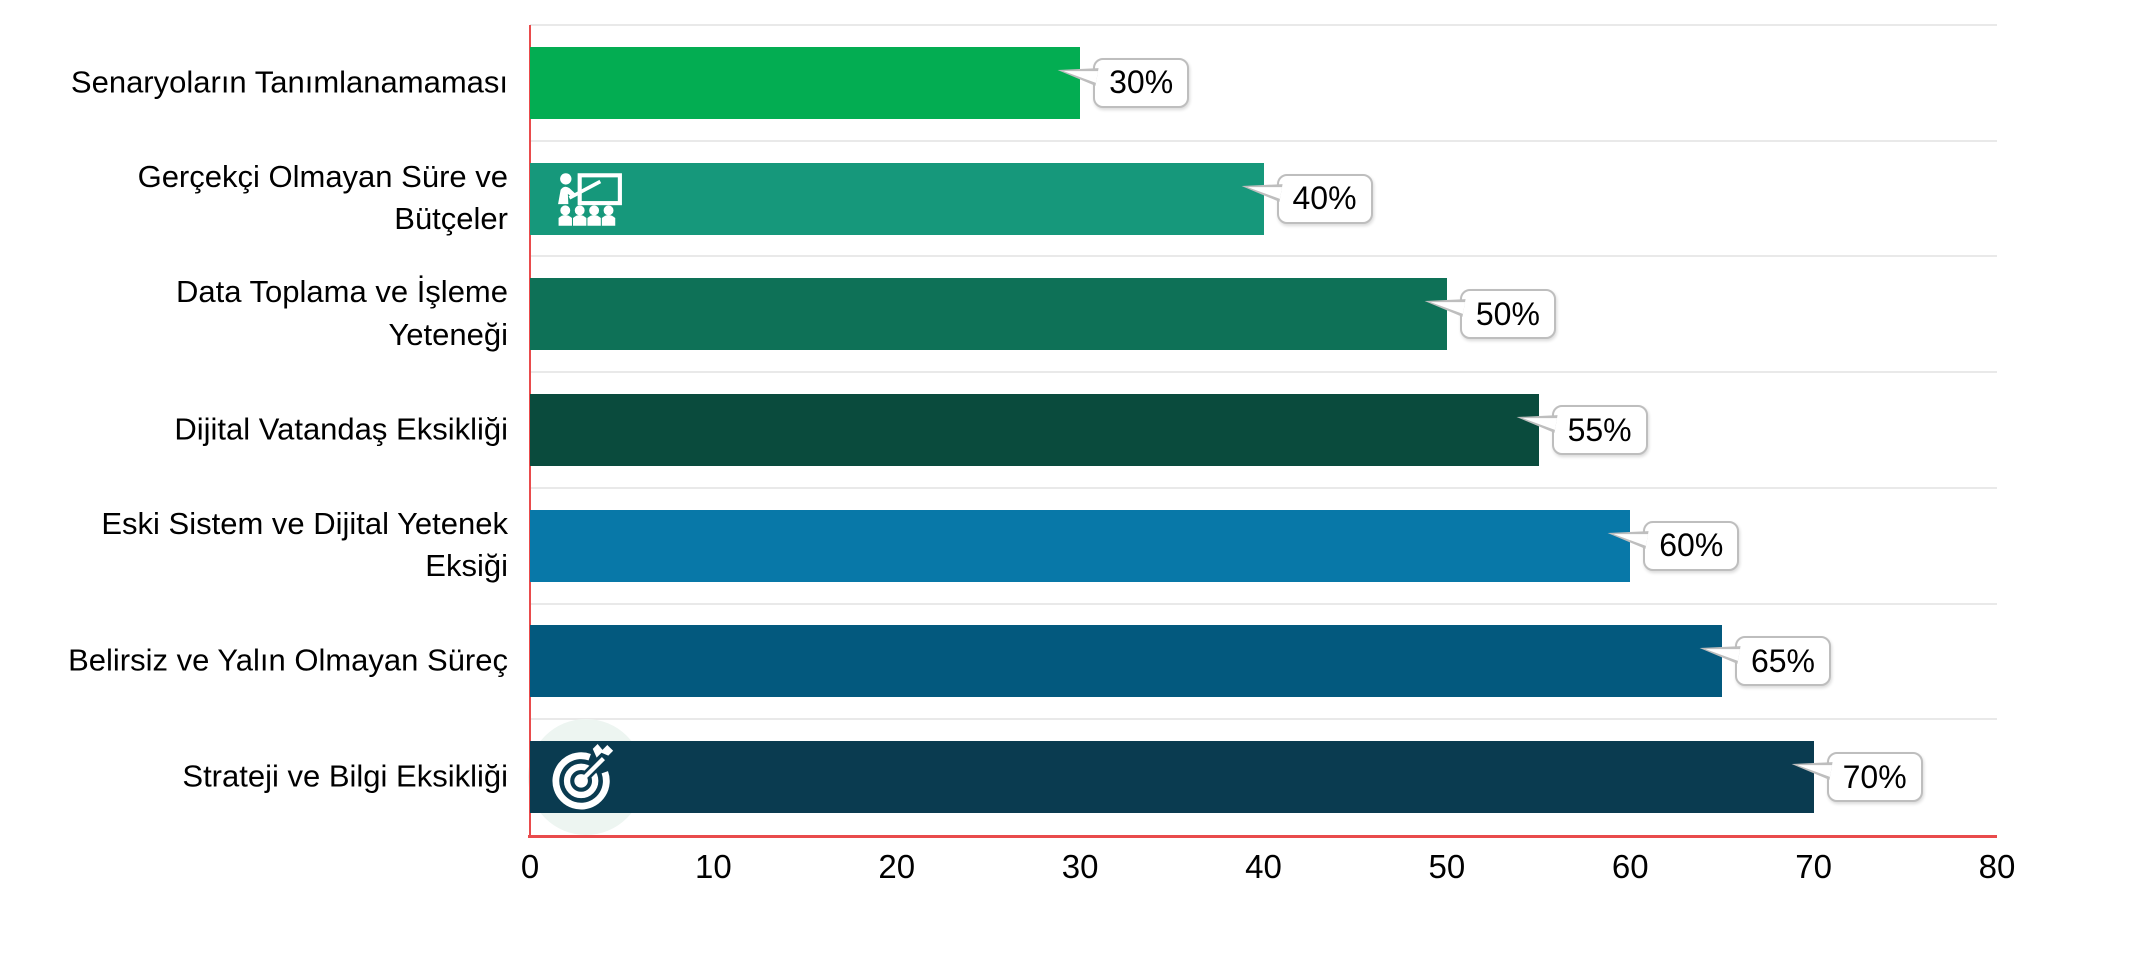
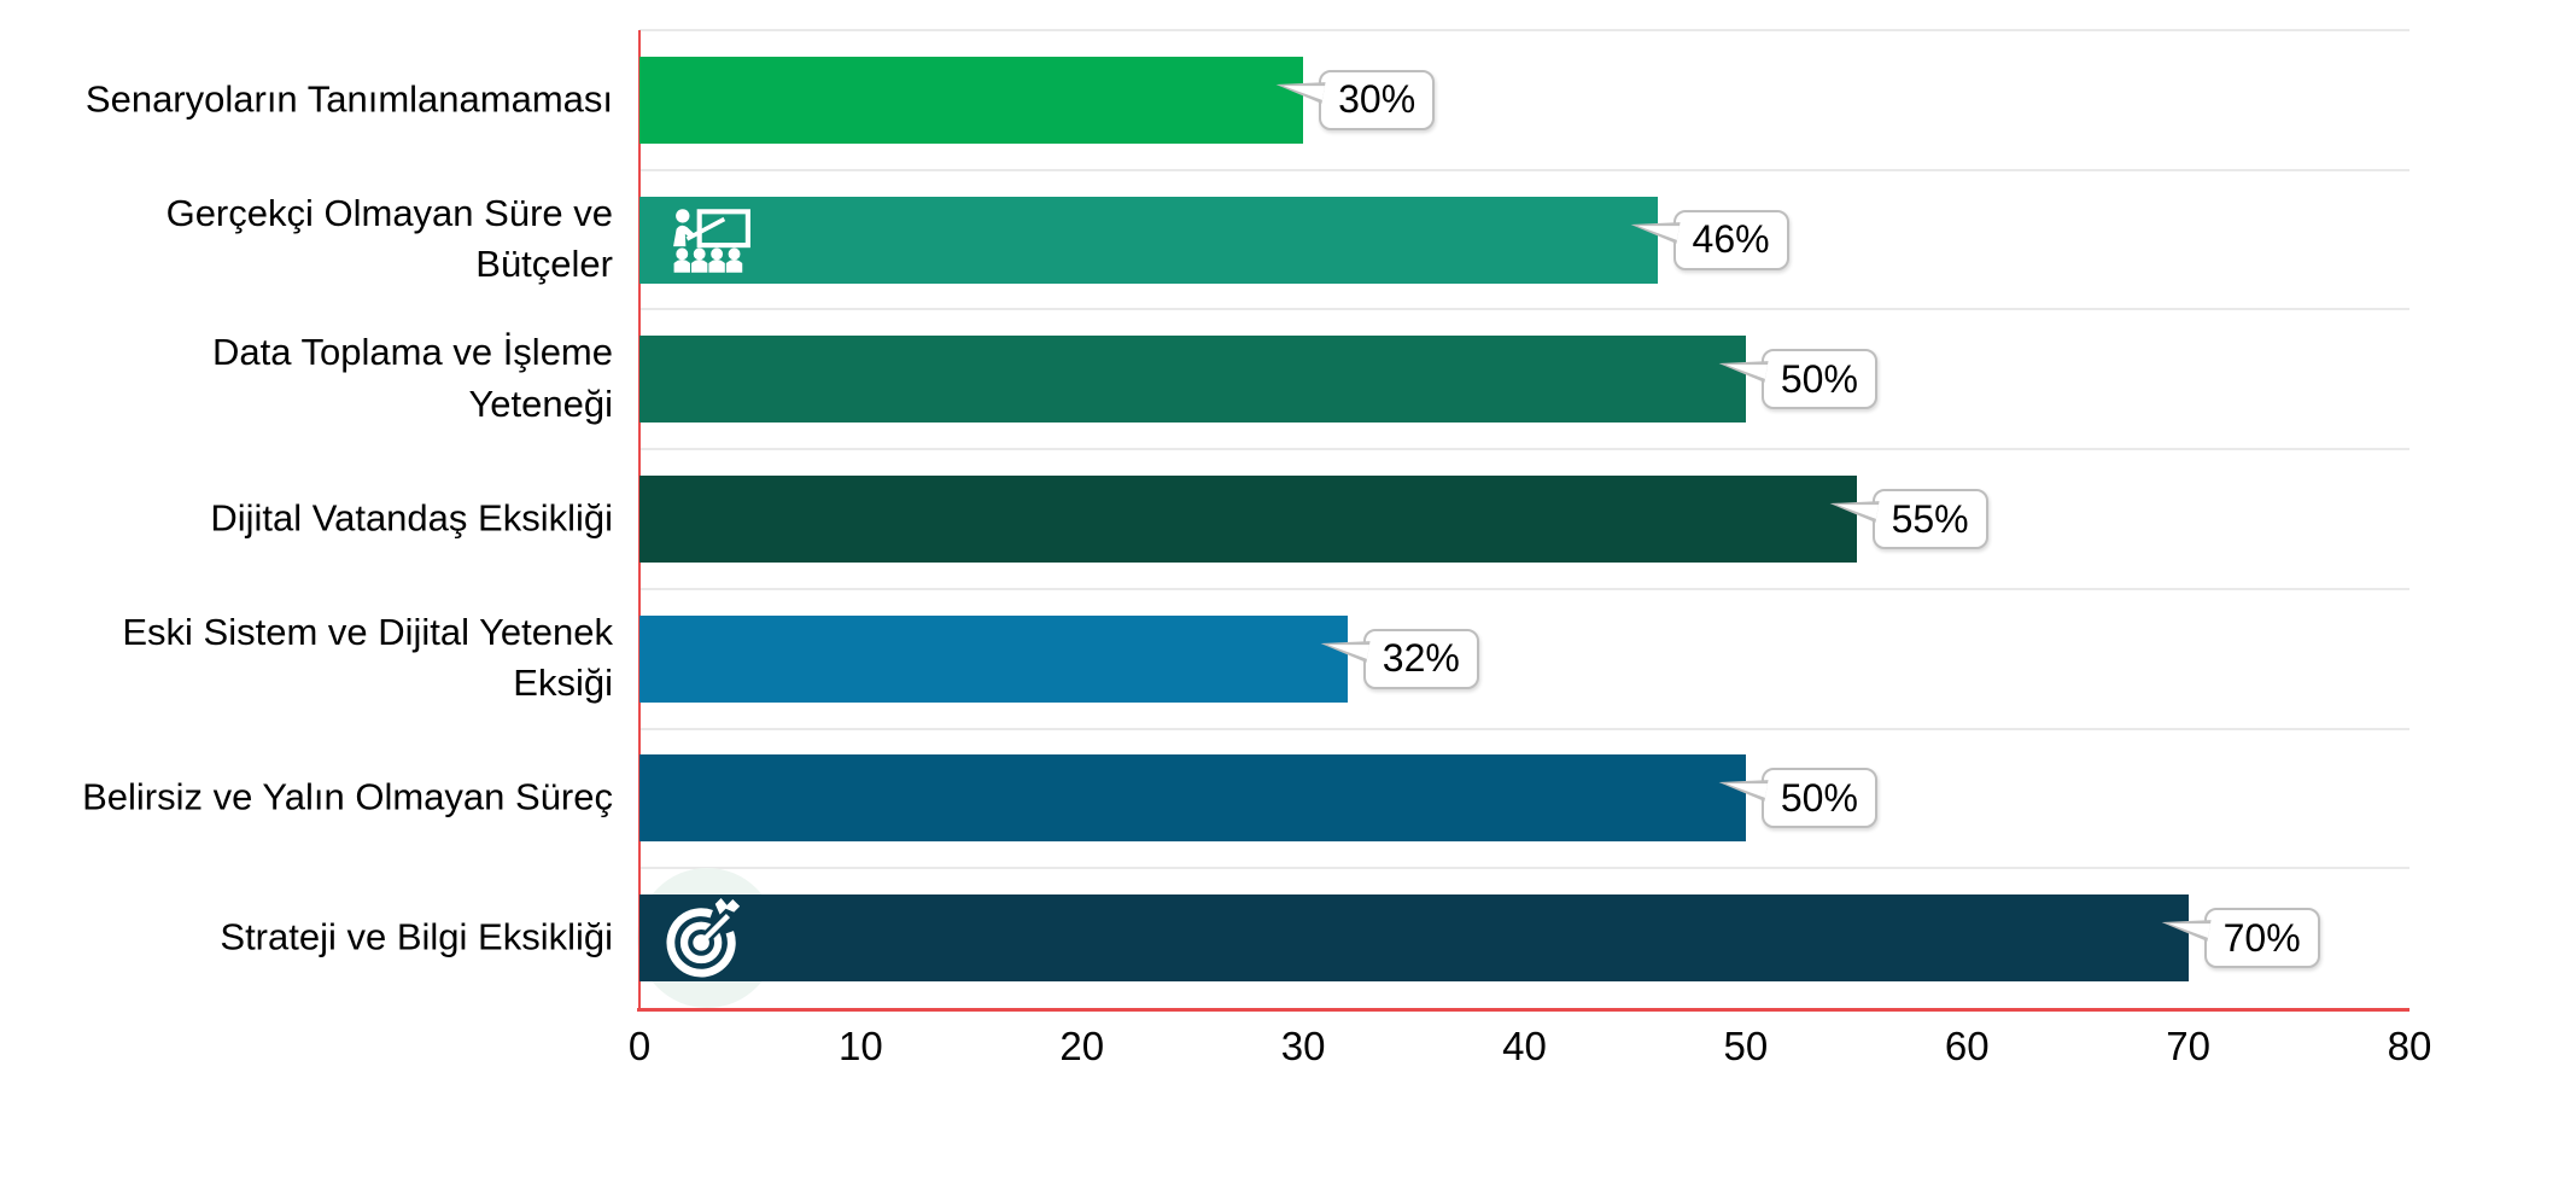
Gerçekçi Olmayan Süre ve Bütçeler: 40% -> 46%
Eski Sistem ve Dijital Yetenek Eksiği: 60% -> 32%
Belirsiz ve Yalın Olmayan Süreç: 65% -> 50%
